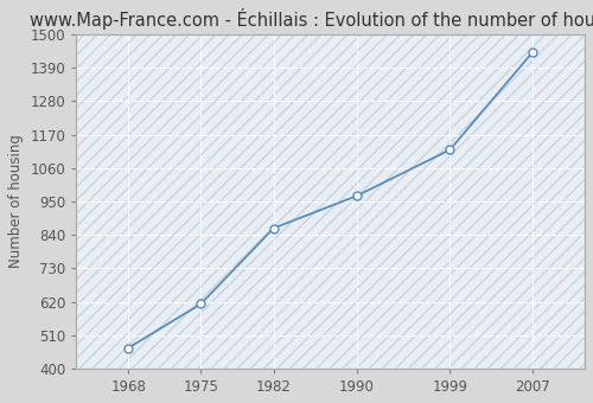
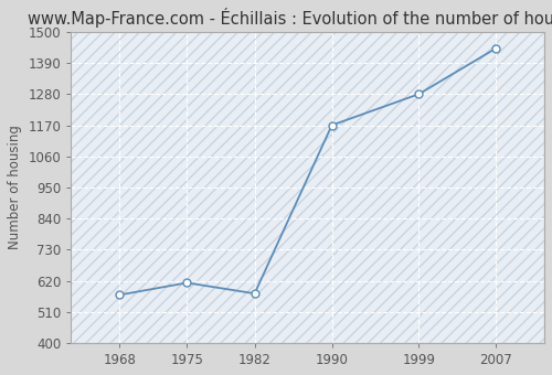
1968: 468 -> 570
1982: 862 -> 575
1990: 968 -> 1170
1999: 1120 -> 1280
